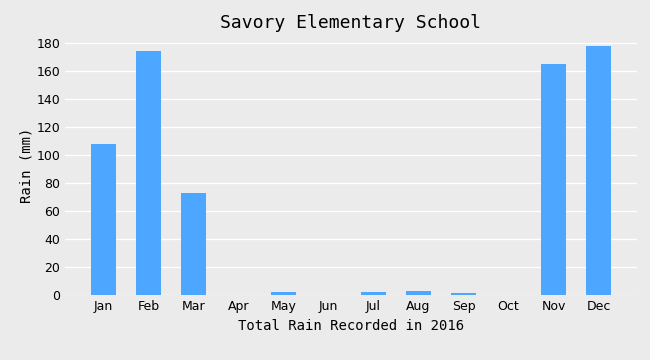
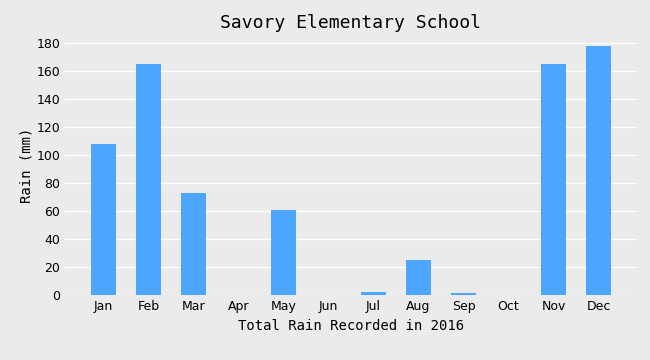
Feb: 174 -> 165
May: 2 -> 61
Aug: 3 -> 25
